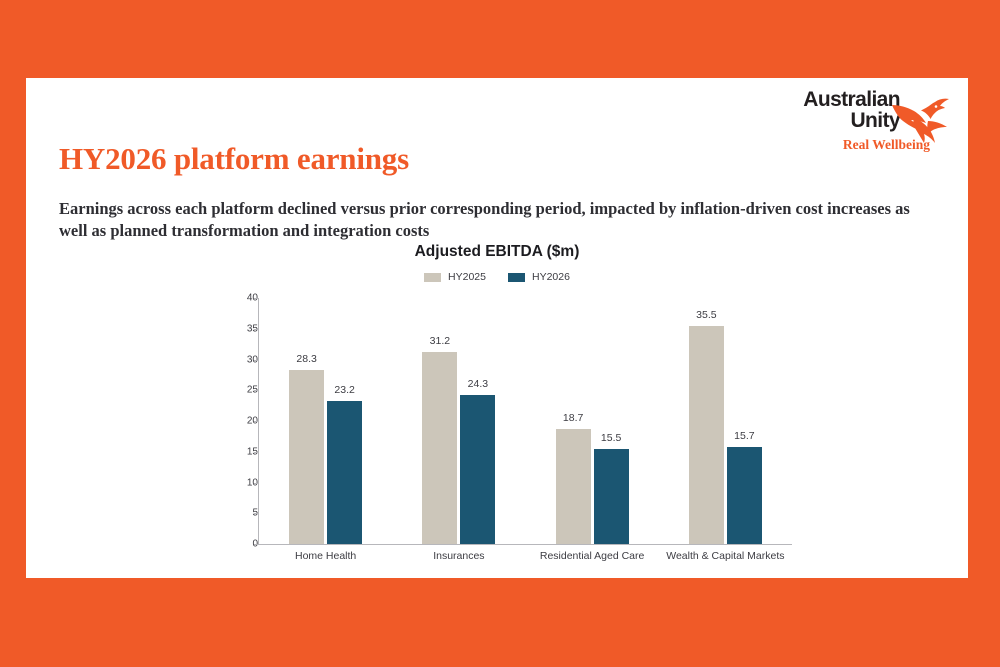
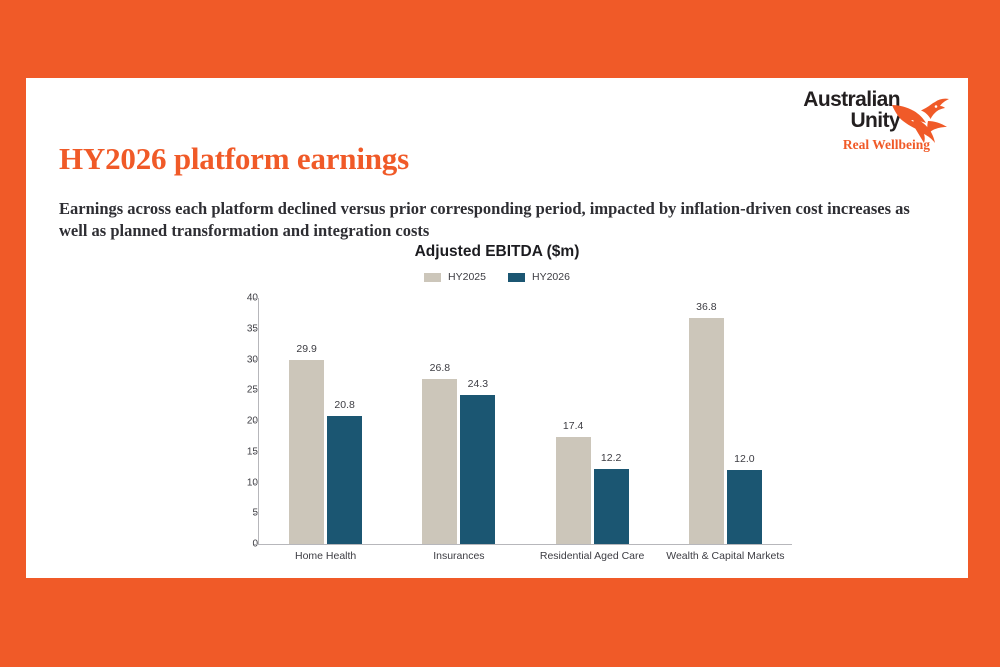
HY2025/Home Health: 28.3 -> 29.9
HY2026/Home Health: 23.2 -> 20.8
HY2025/Insurances: 31.2 -> 26.8
HY2025/Residential Aged Care: 18.7 -> 17.4
HY2026/Residential Aged Care: 15.5 -> 12.2
HY2025/Wealth & Capital Markets: 35.5 -> 36.8
HY2026/Wealth & Capital Markets: 15.7 -> 12.0
